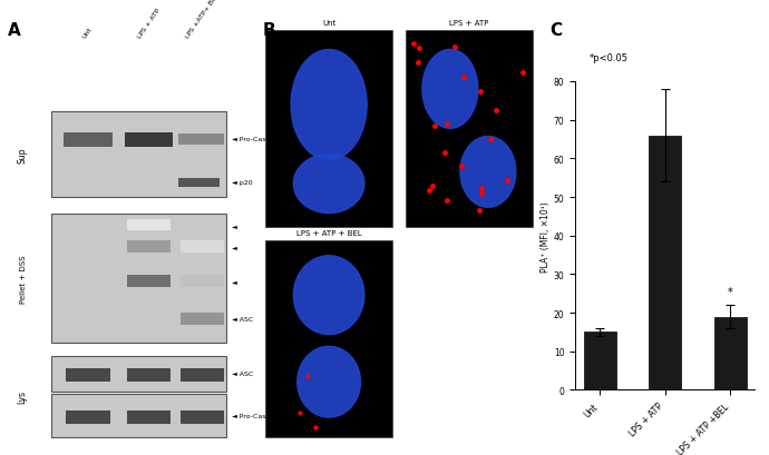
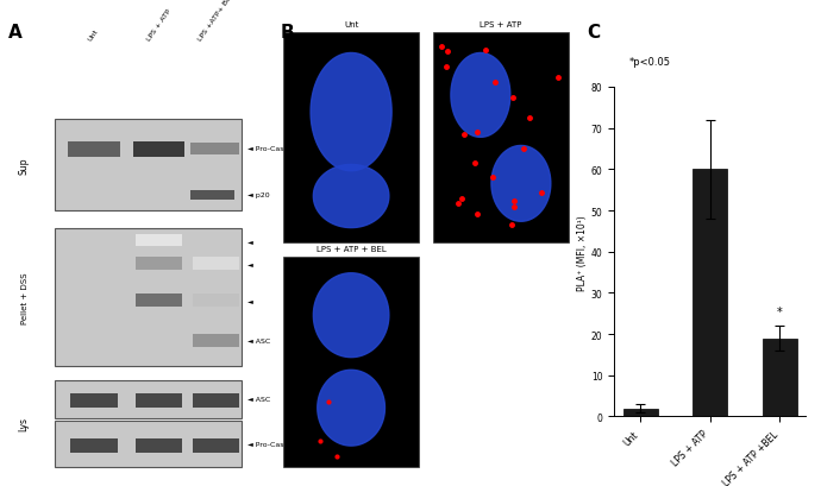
Unt: 15 -> 2
LPS + ATP: 66 -> 60
